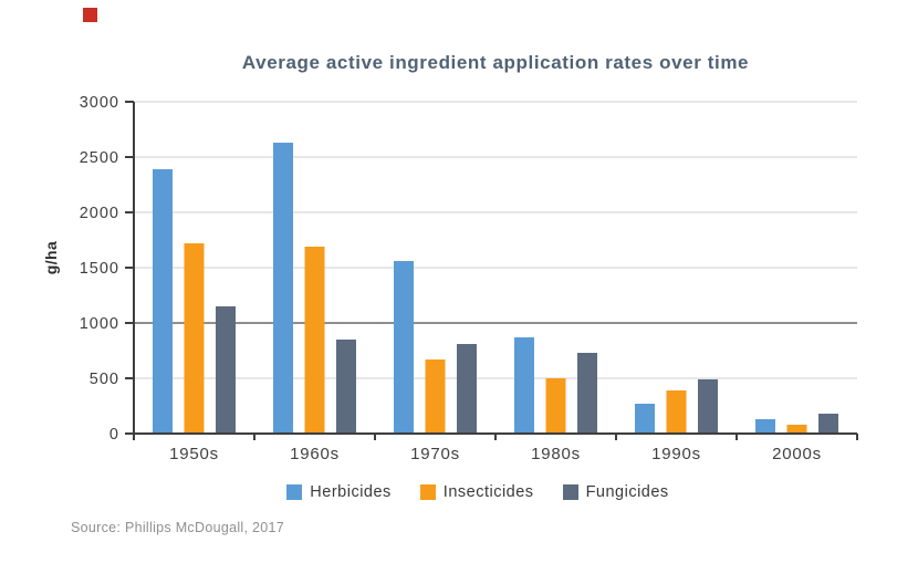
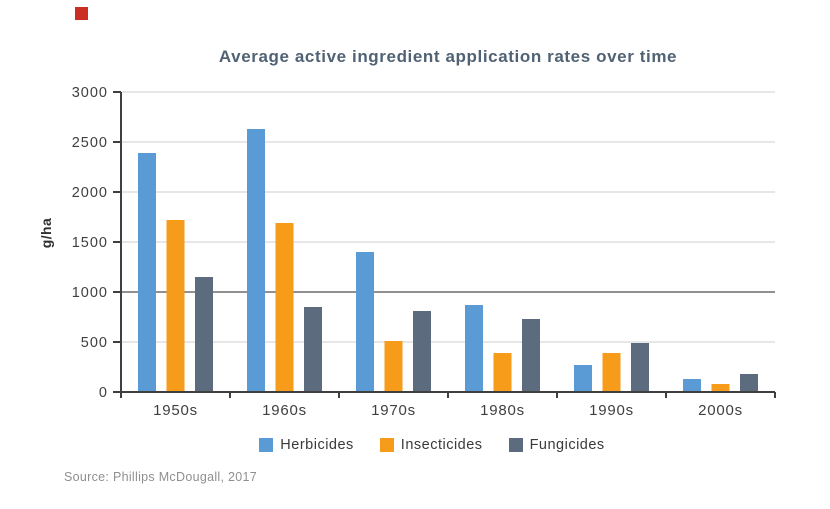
Herbicides/1970s: 1560 -> 1400
Insecticides/1970s: 670 -> 510
Insecticides/1980s: 500 -> 390
